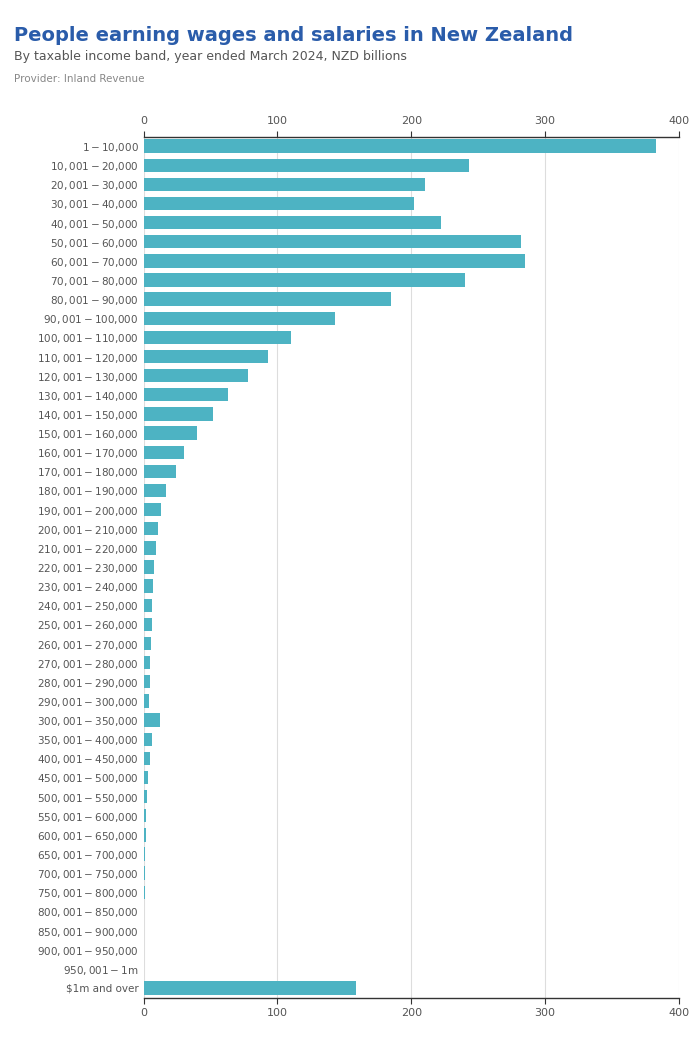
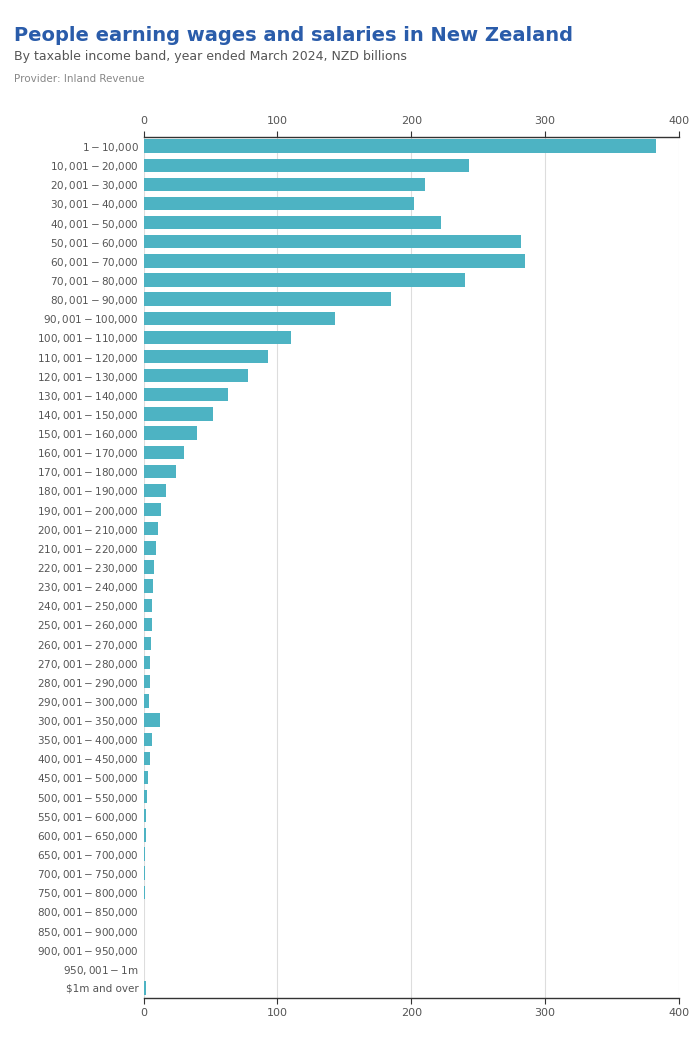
$1m and over: 159 -> 2
